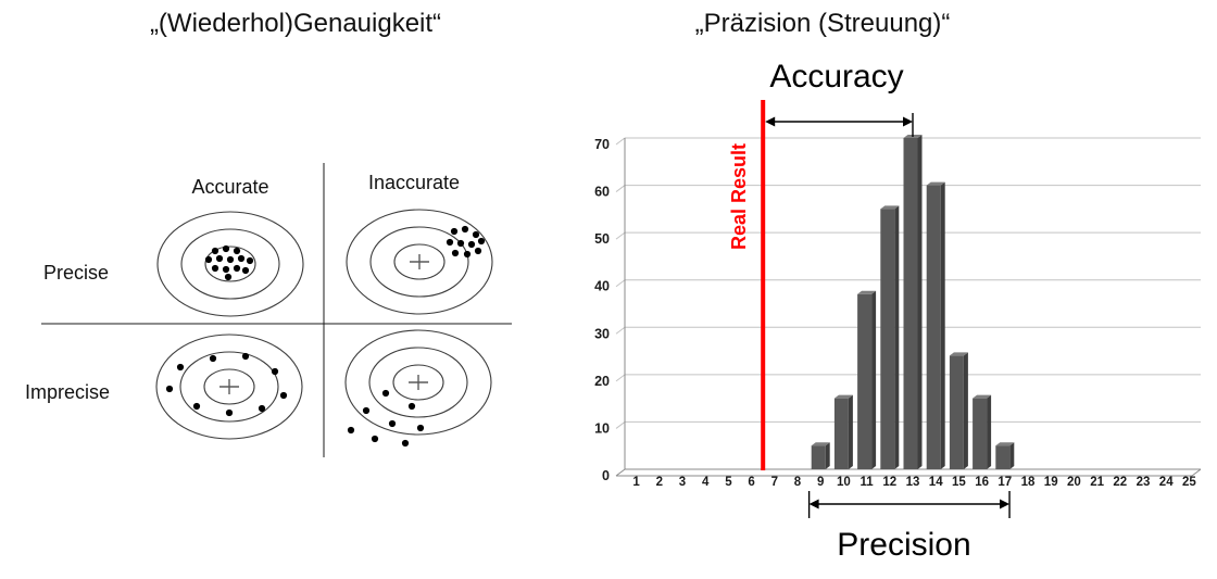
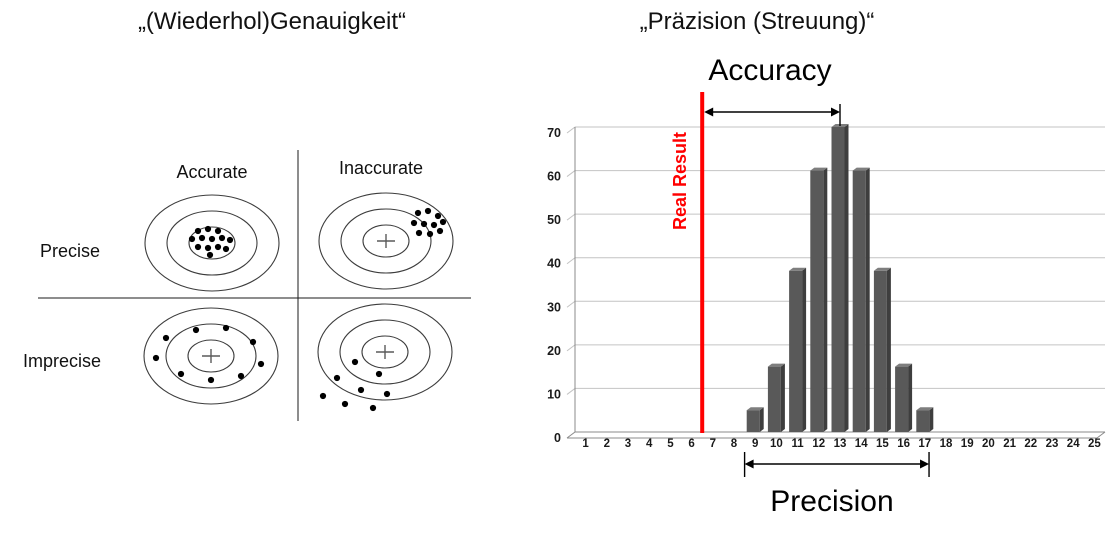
12: 55 -> 60
15: 24 -> 37
